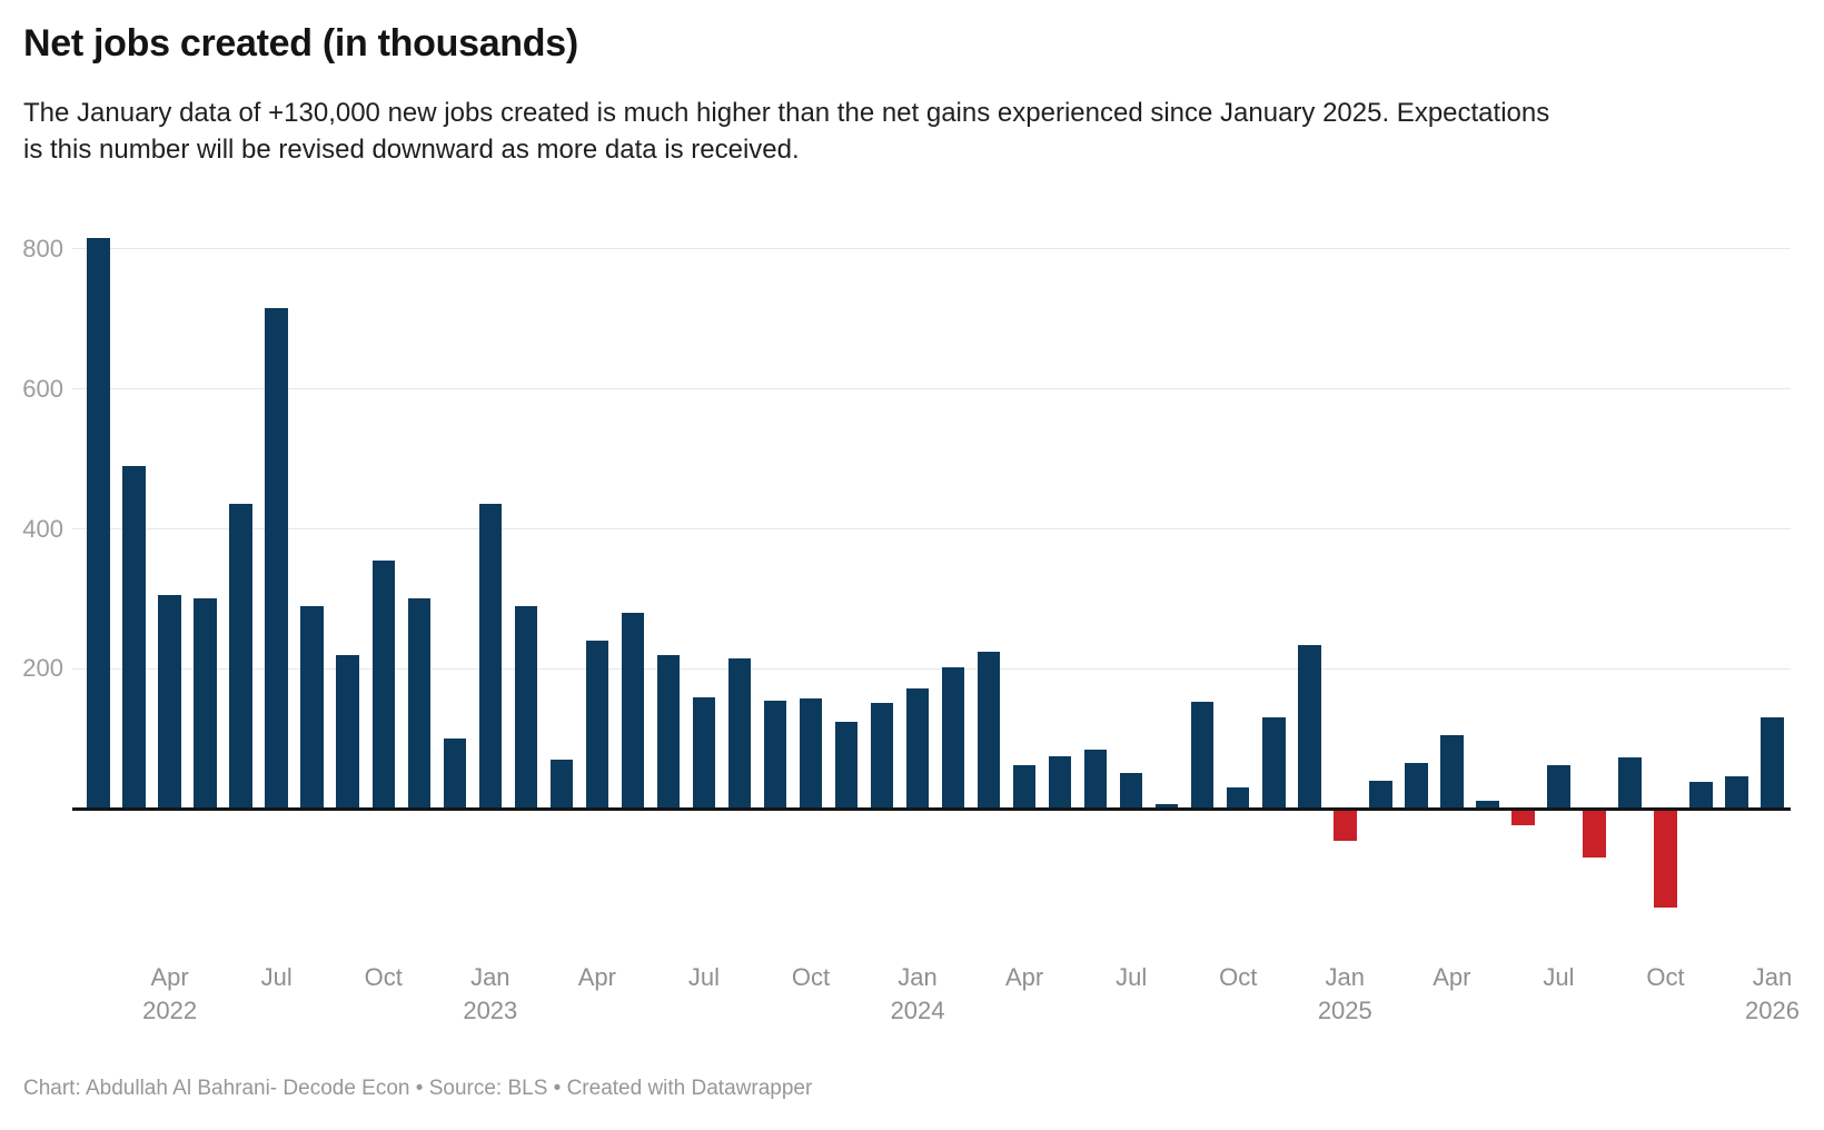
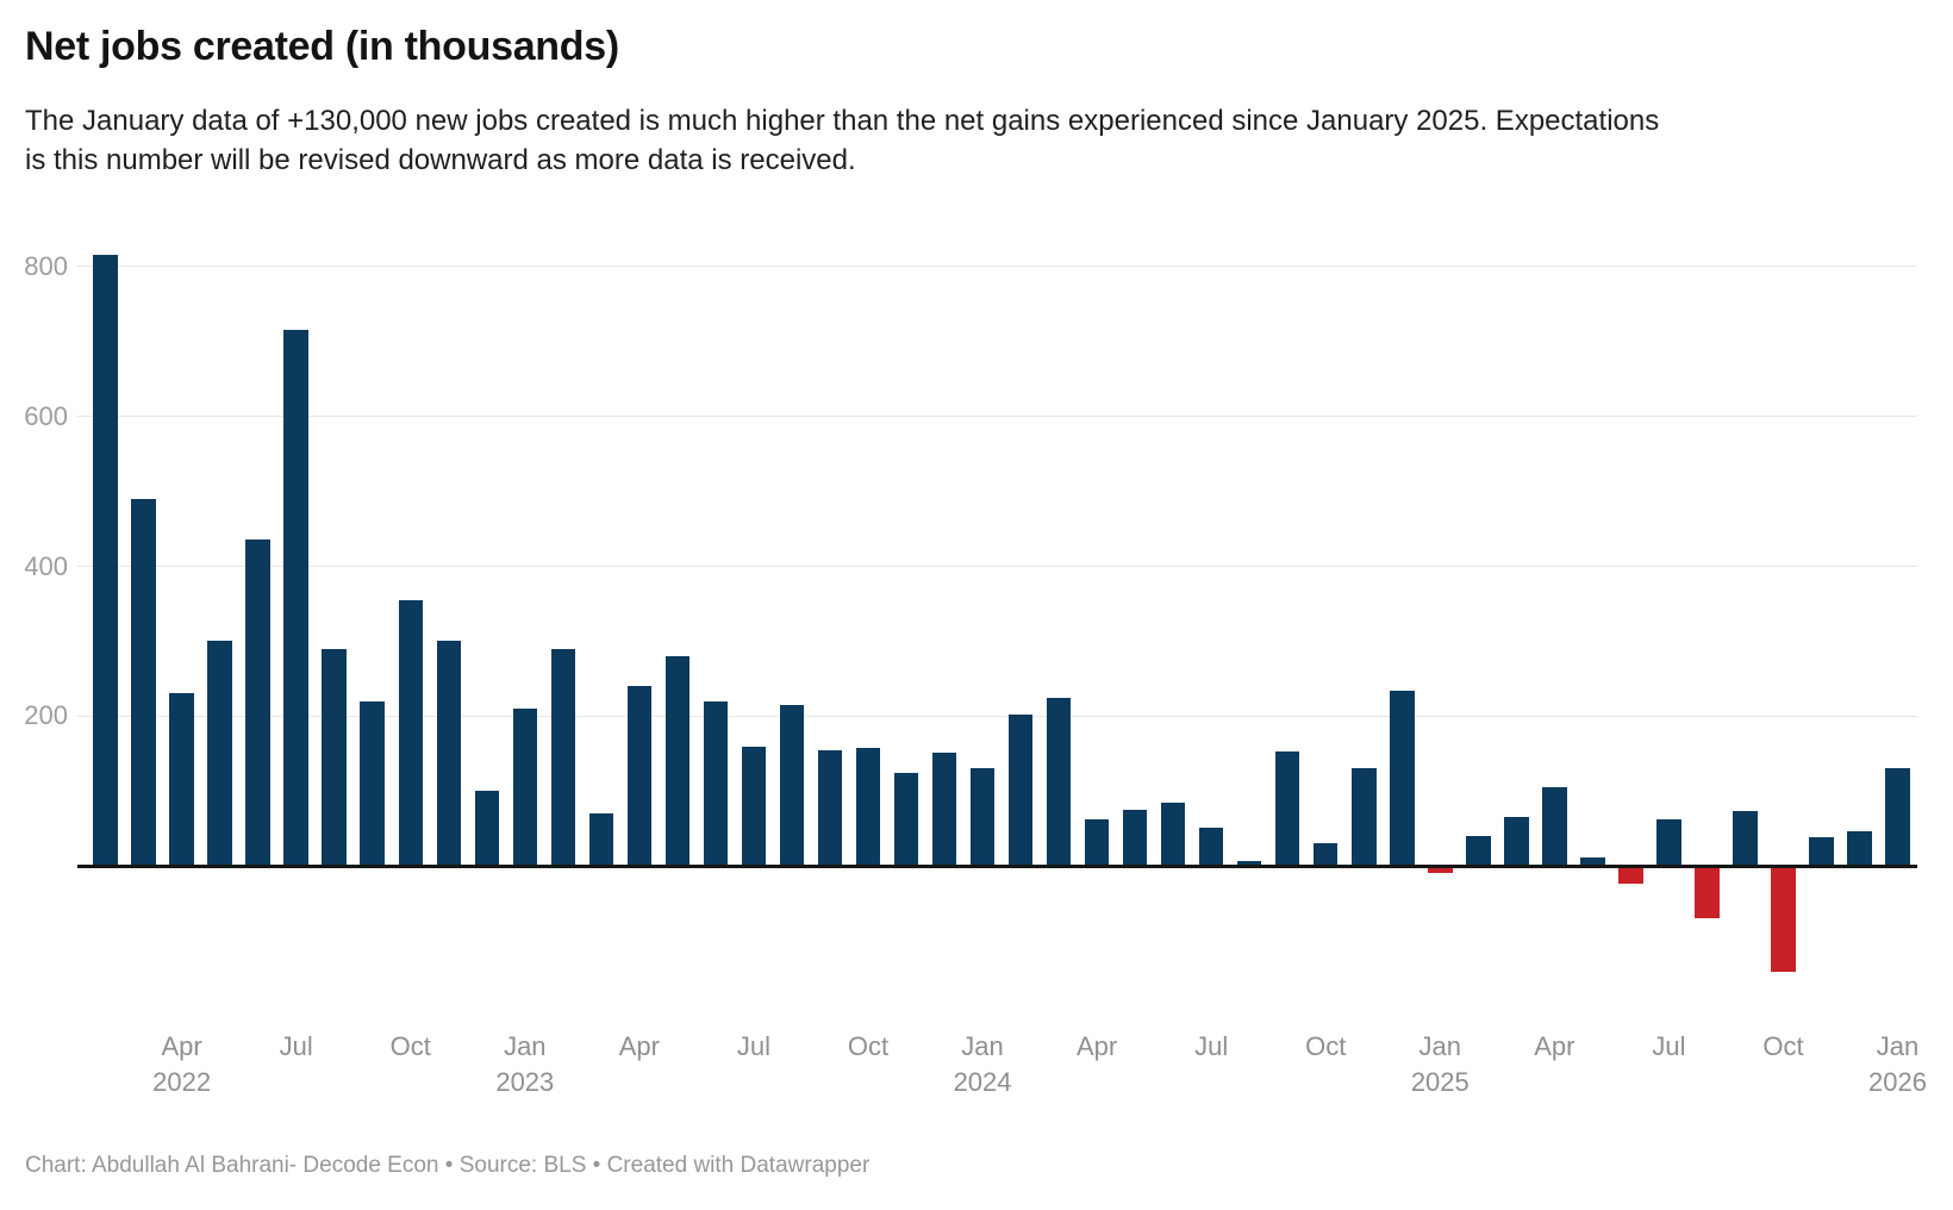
Apr 2022: 300 -> 230
Jan 2023: 440 -> 210
Jan 2024: 170 -> 130
Jan 2025: -50 -> -10
